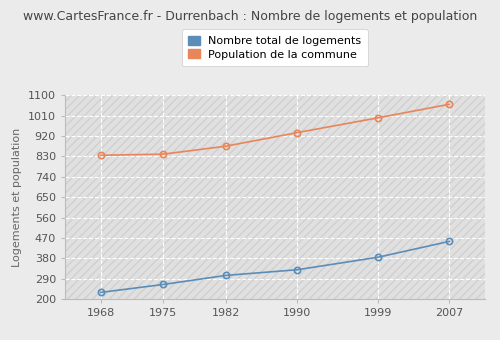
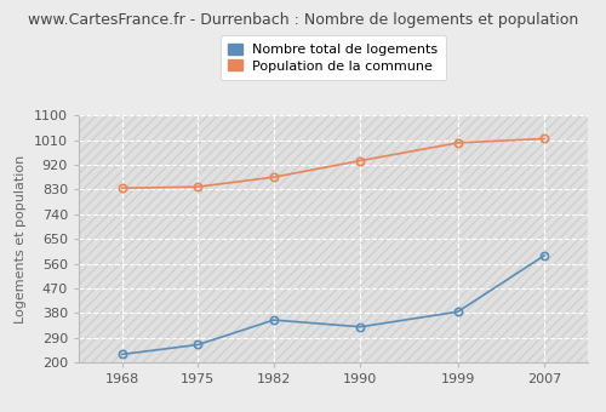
Nombre total de logements/1982: 305 -> 355
Nombre total de logements/2007: 455 -> 590
Population de la commune/2007: 1060 -> 1015
